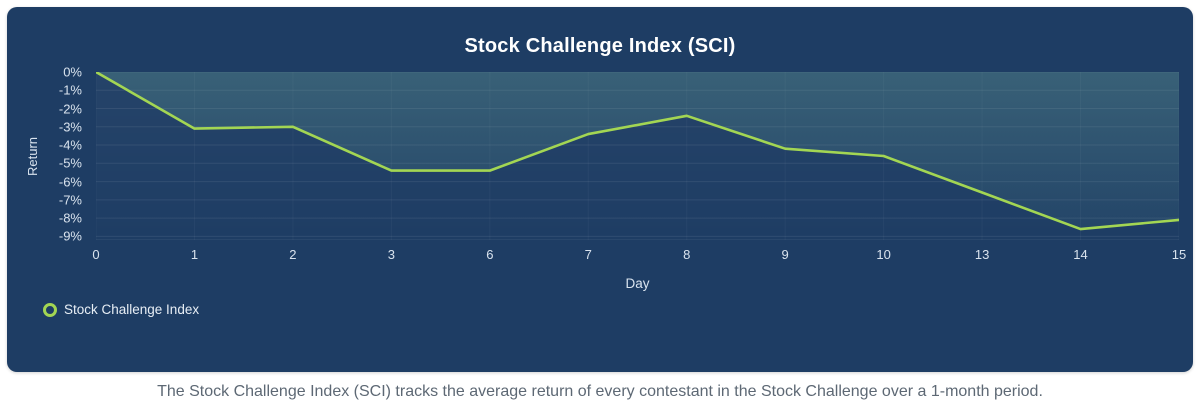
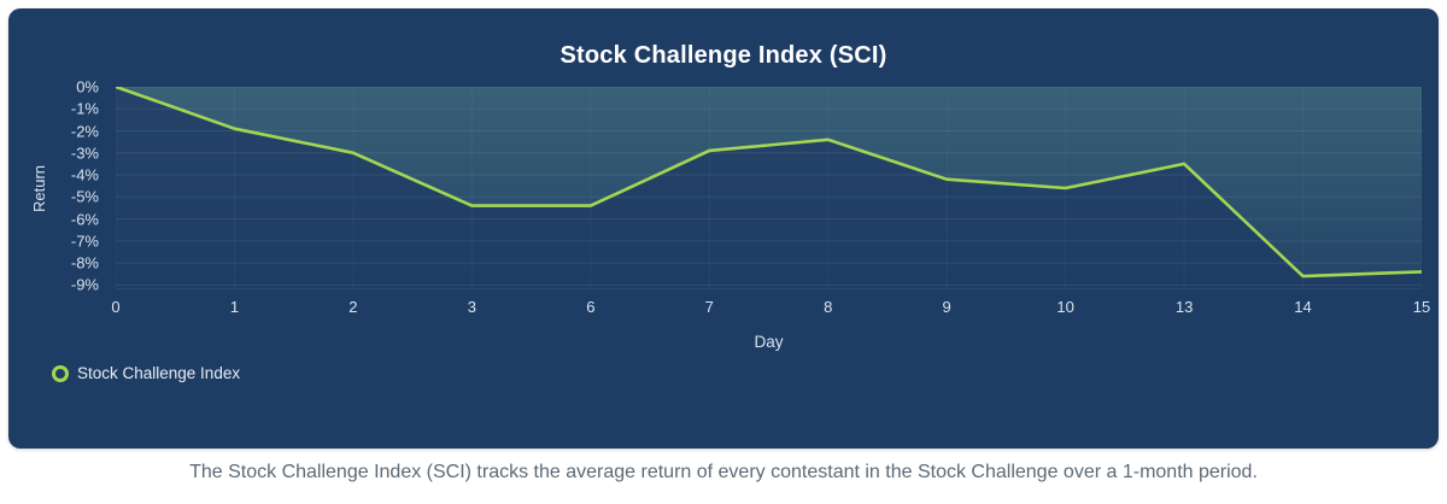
1: -3.1% -> -1.9%
7: -3.4% -> -2.9%
13: -6.6% -> -3.5%
15: -8.1% -> -8.4%
